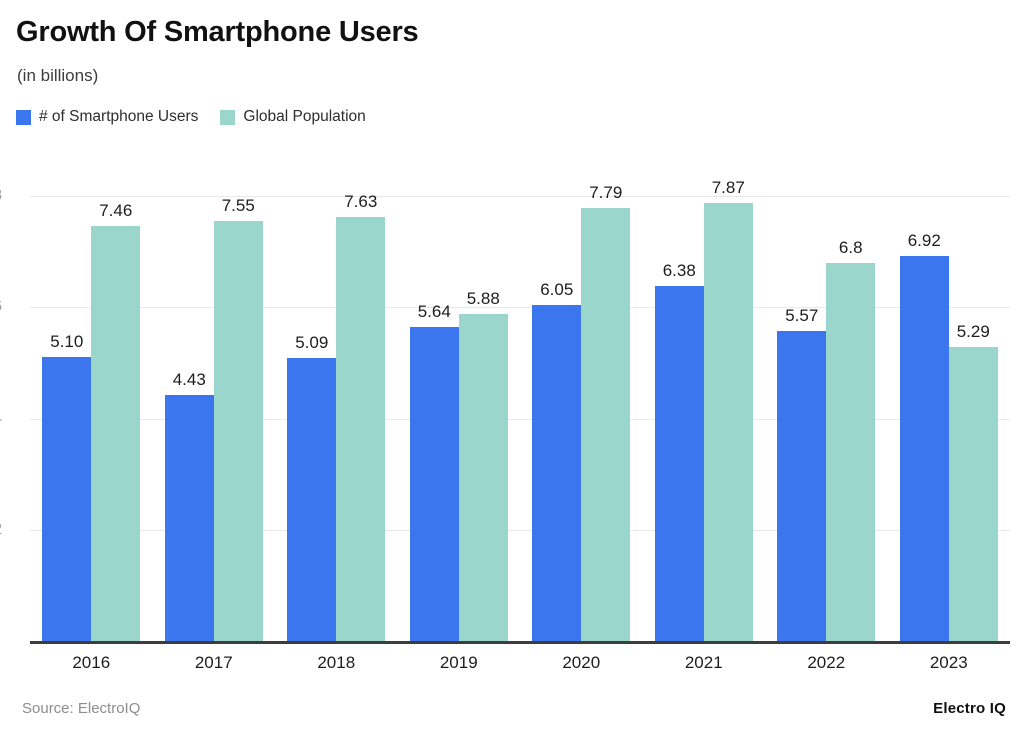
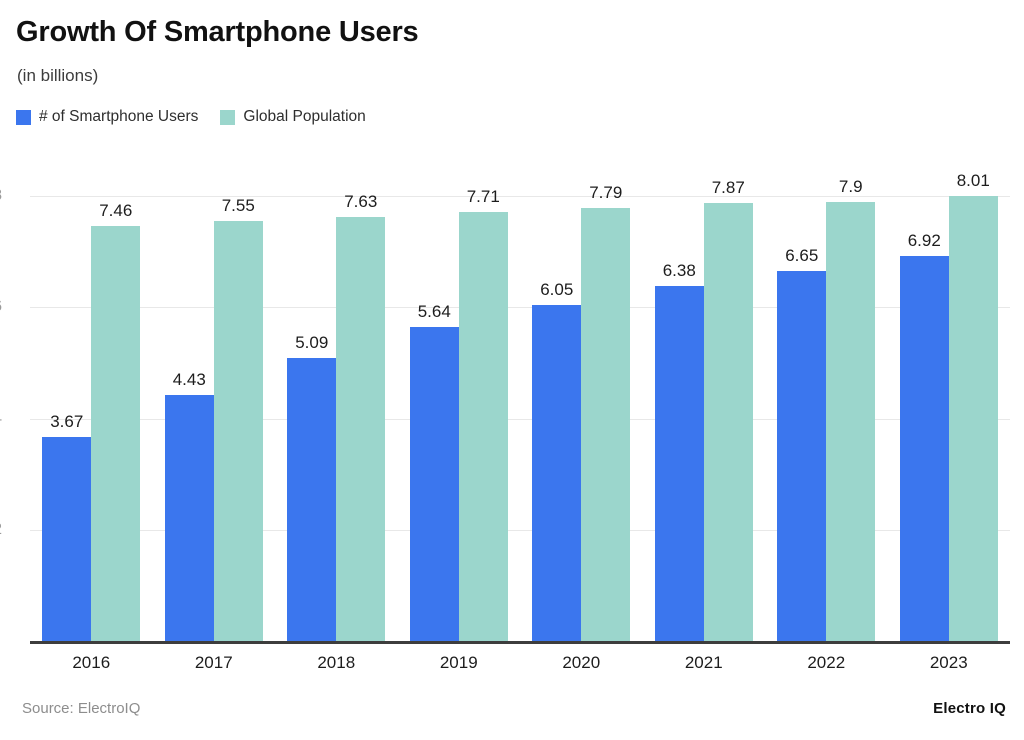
# of Smartphone Users/2016: 5.10 -> 3.67
Global Population/2019: 5.88 -> 7.71
# of Smartphone Users/2022: 5.57 -> 6.65
Global Population/2022: 6.8 -> 7.9
Global Population/2023: 5.29 -> 8.01
